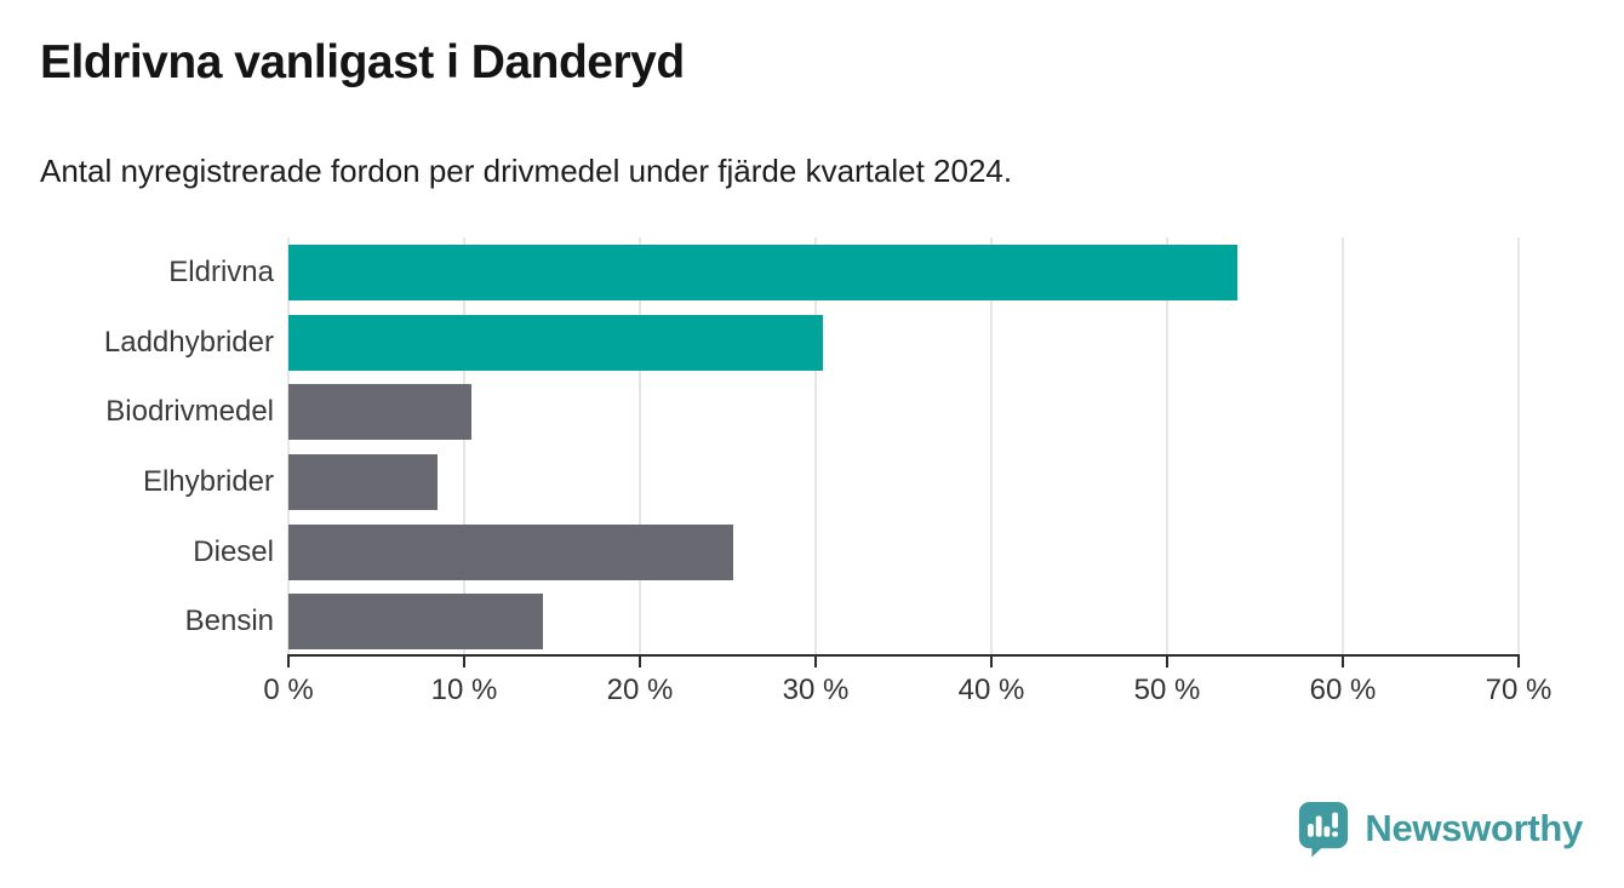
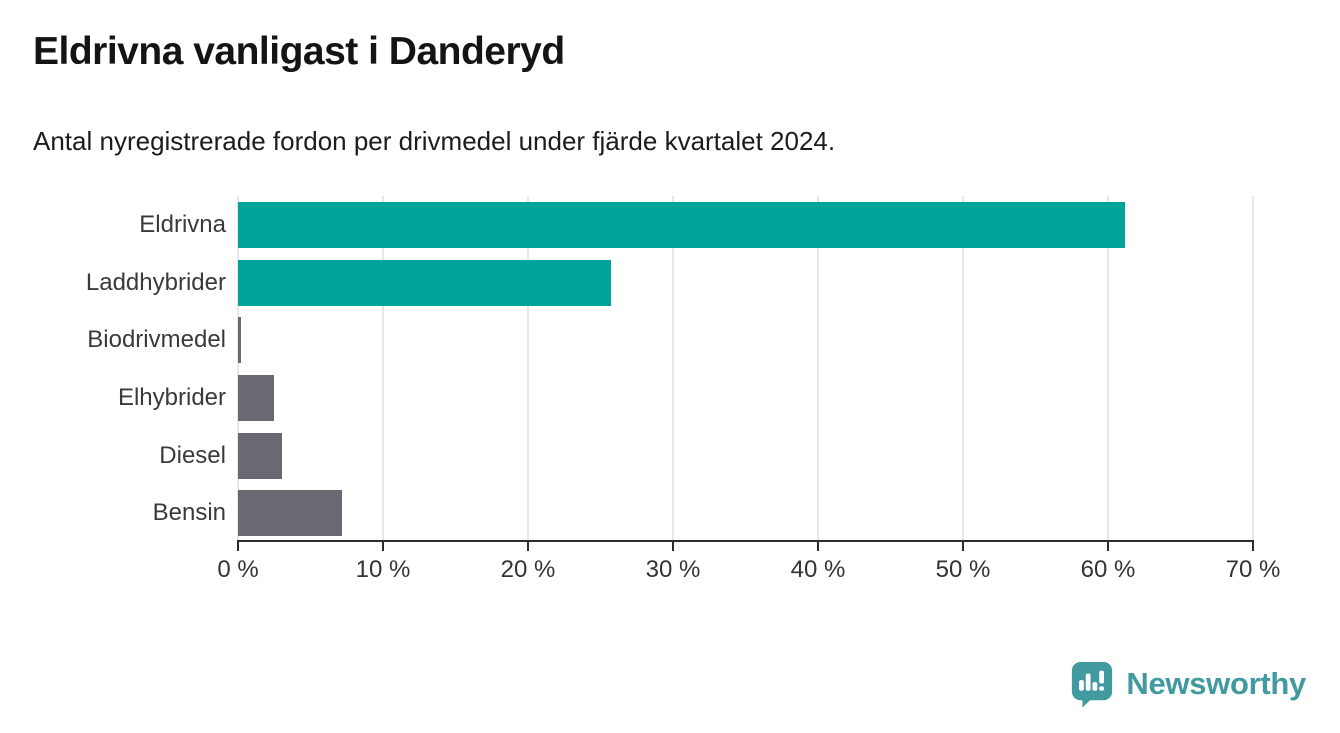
Eldrivna: 54.0% -> 61.2%
Laddhybrider: 30.4% -> 25.7%
Biodrivmedel: 10.4% -> 0.2%
Elhybrider: 8.5% -> 2.5%
Diesel: 25.3% -> 3.0%
Bensin: 14.5% -> 7.2%
